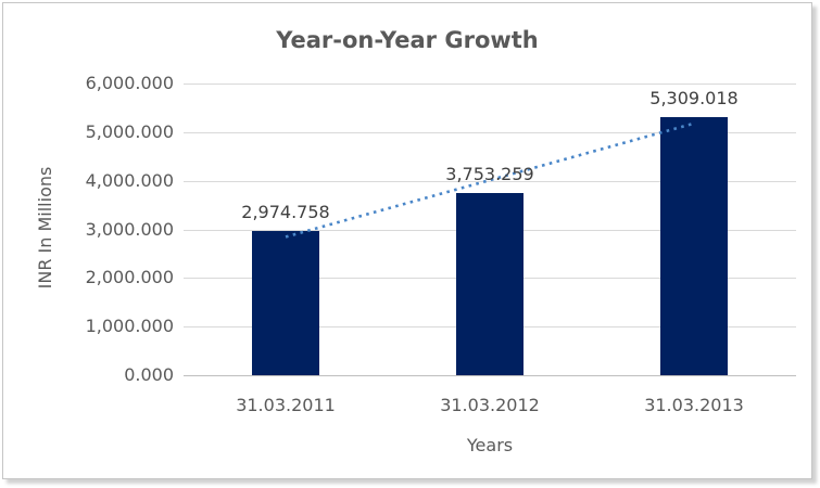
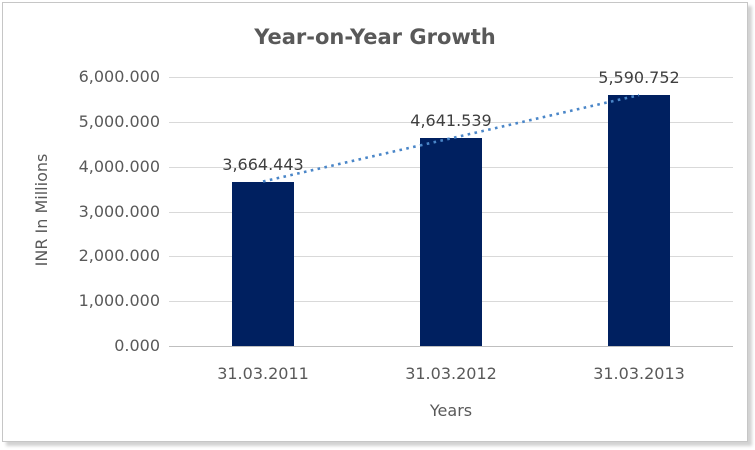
31.03.2011: 2,974.758 -> 3,664.443
31.03.2012: 3,753.259 -> 4,641.539
31.03.2013: 5,309.018 -> 5,590.752
